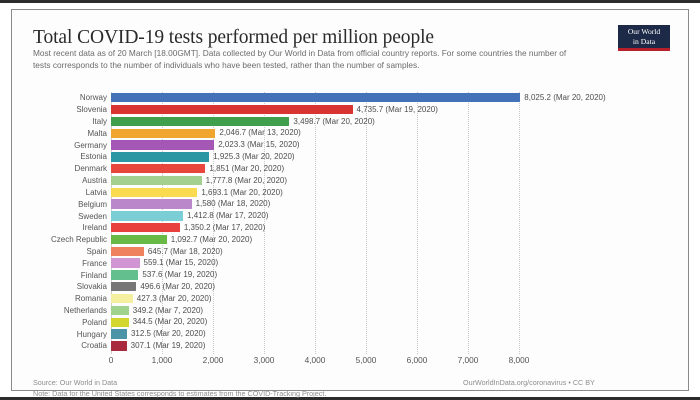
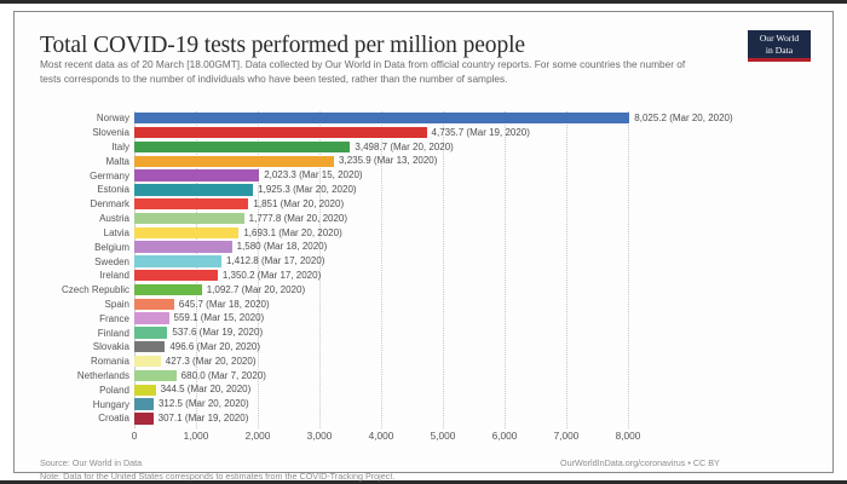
Malta: 2,046.7 -> 3,235.9
Netherlands: 349.2 -> 680.0
